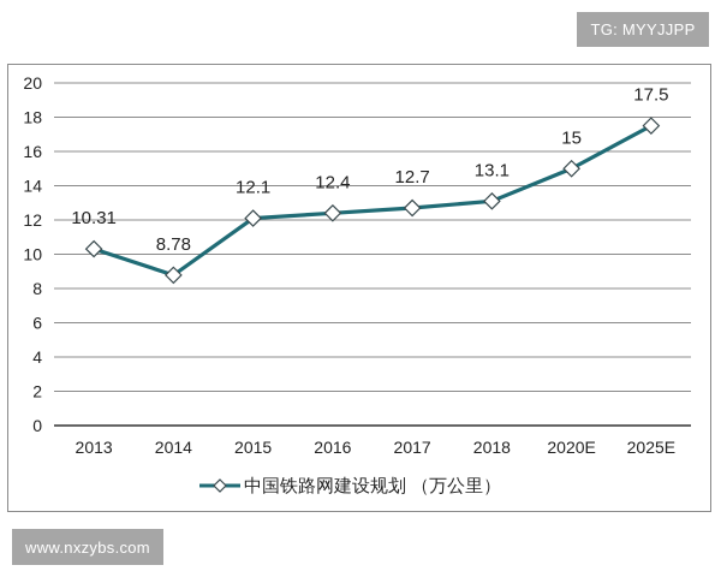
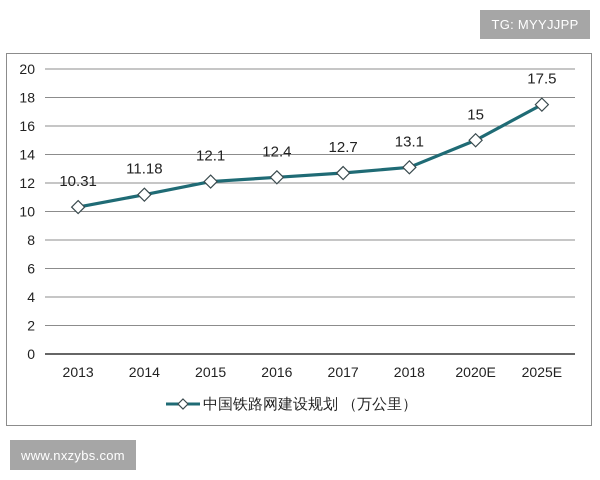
2014: 8.78 -> 11.18
